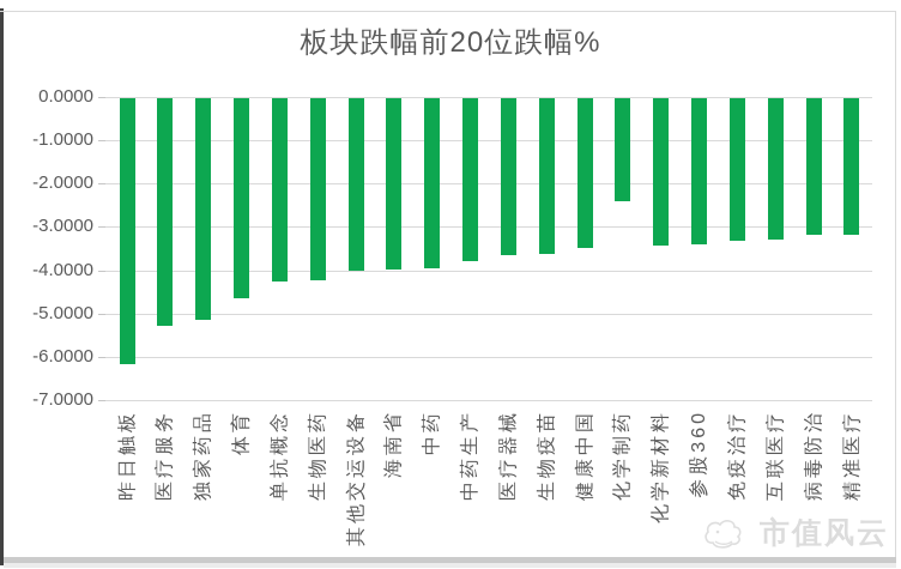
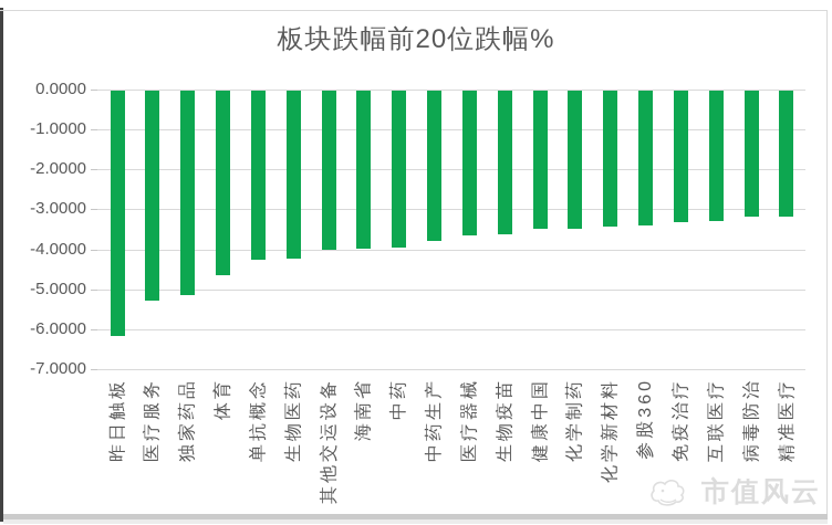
化学制药: -2.4 -> -3.5
